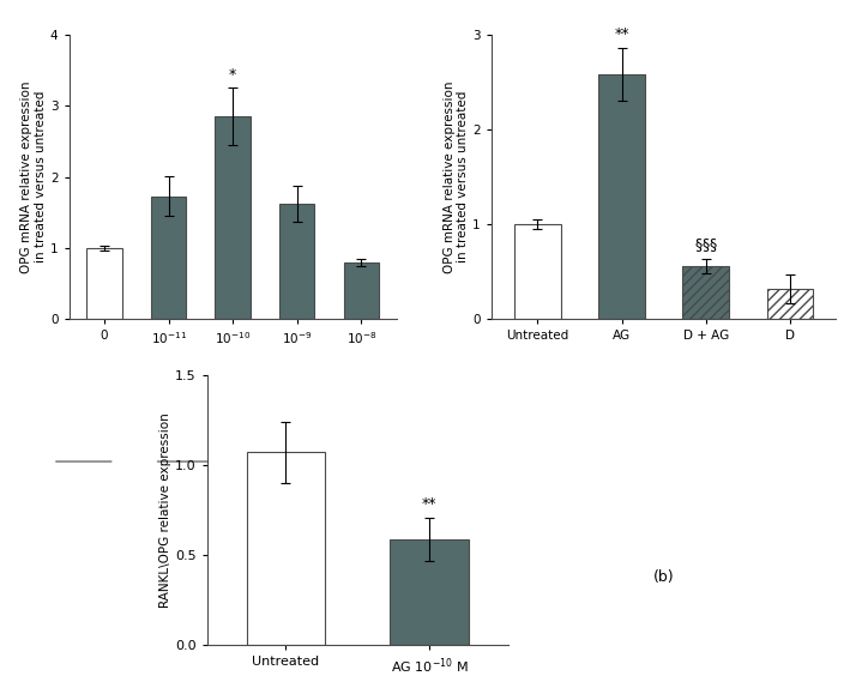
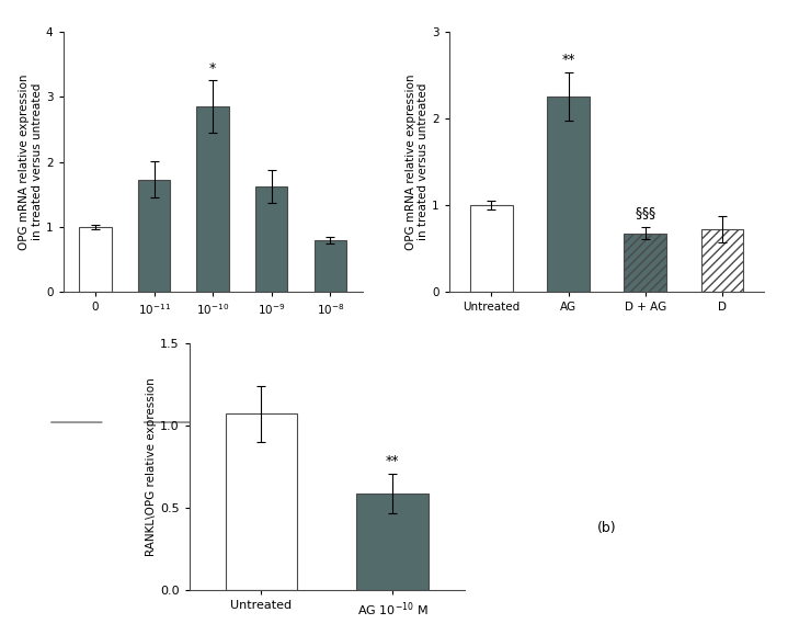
AG: 2.58 -> 2.25
D + AG: 0.56 -> 0.68
D: 0.32 -> 0.72
